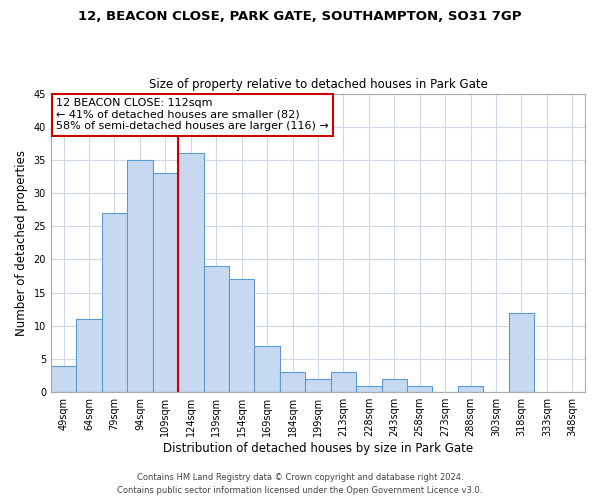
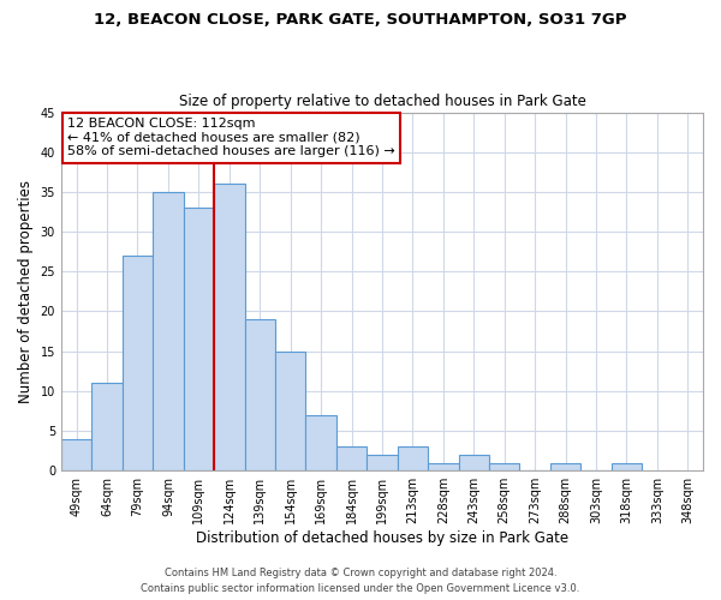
154sqm: 17 -> 15
318sqm: 12 -> 1
